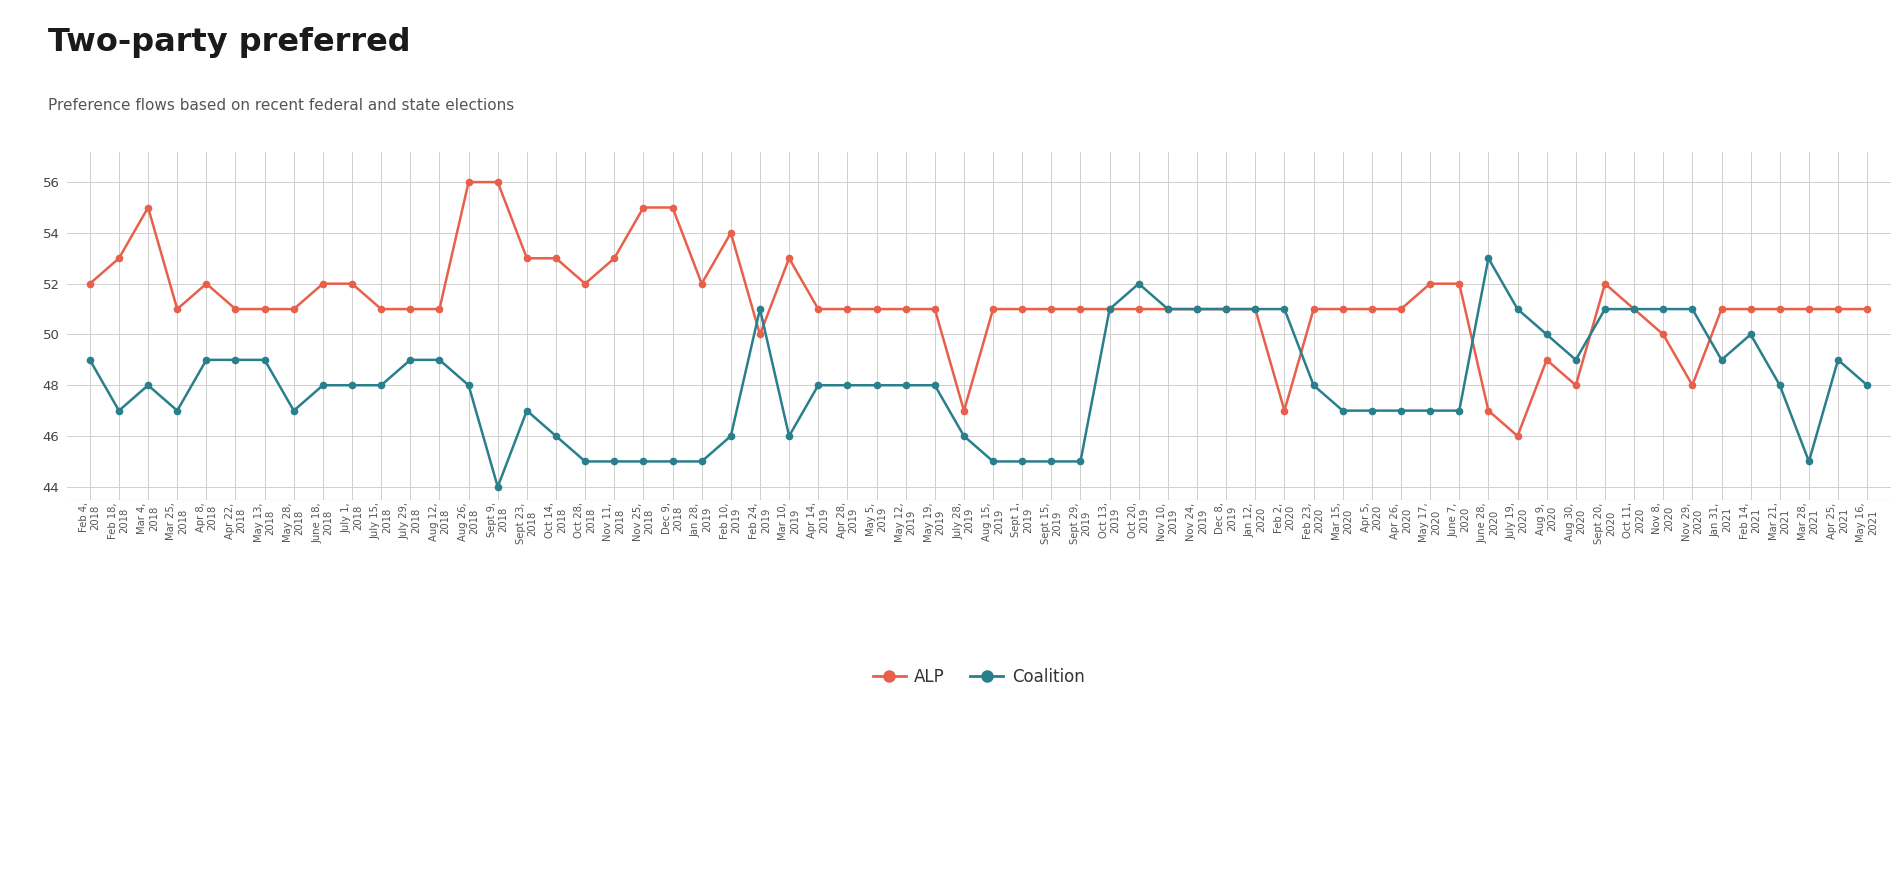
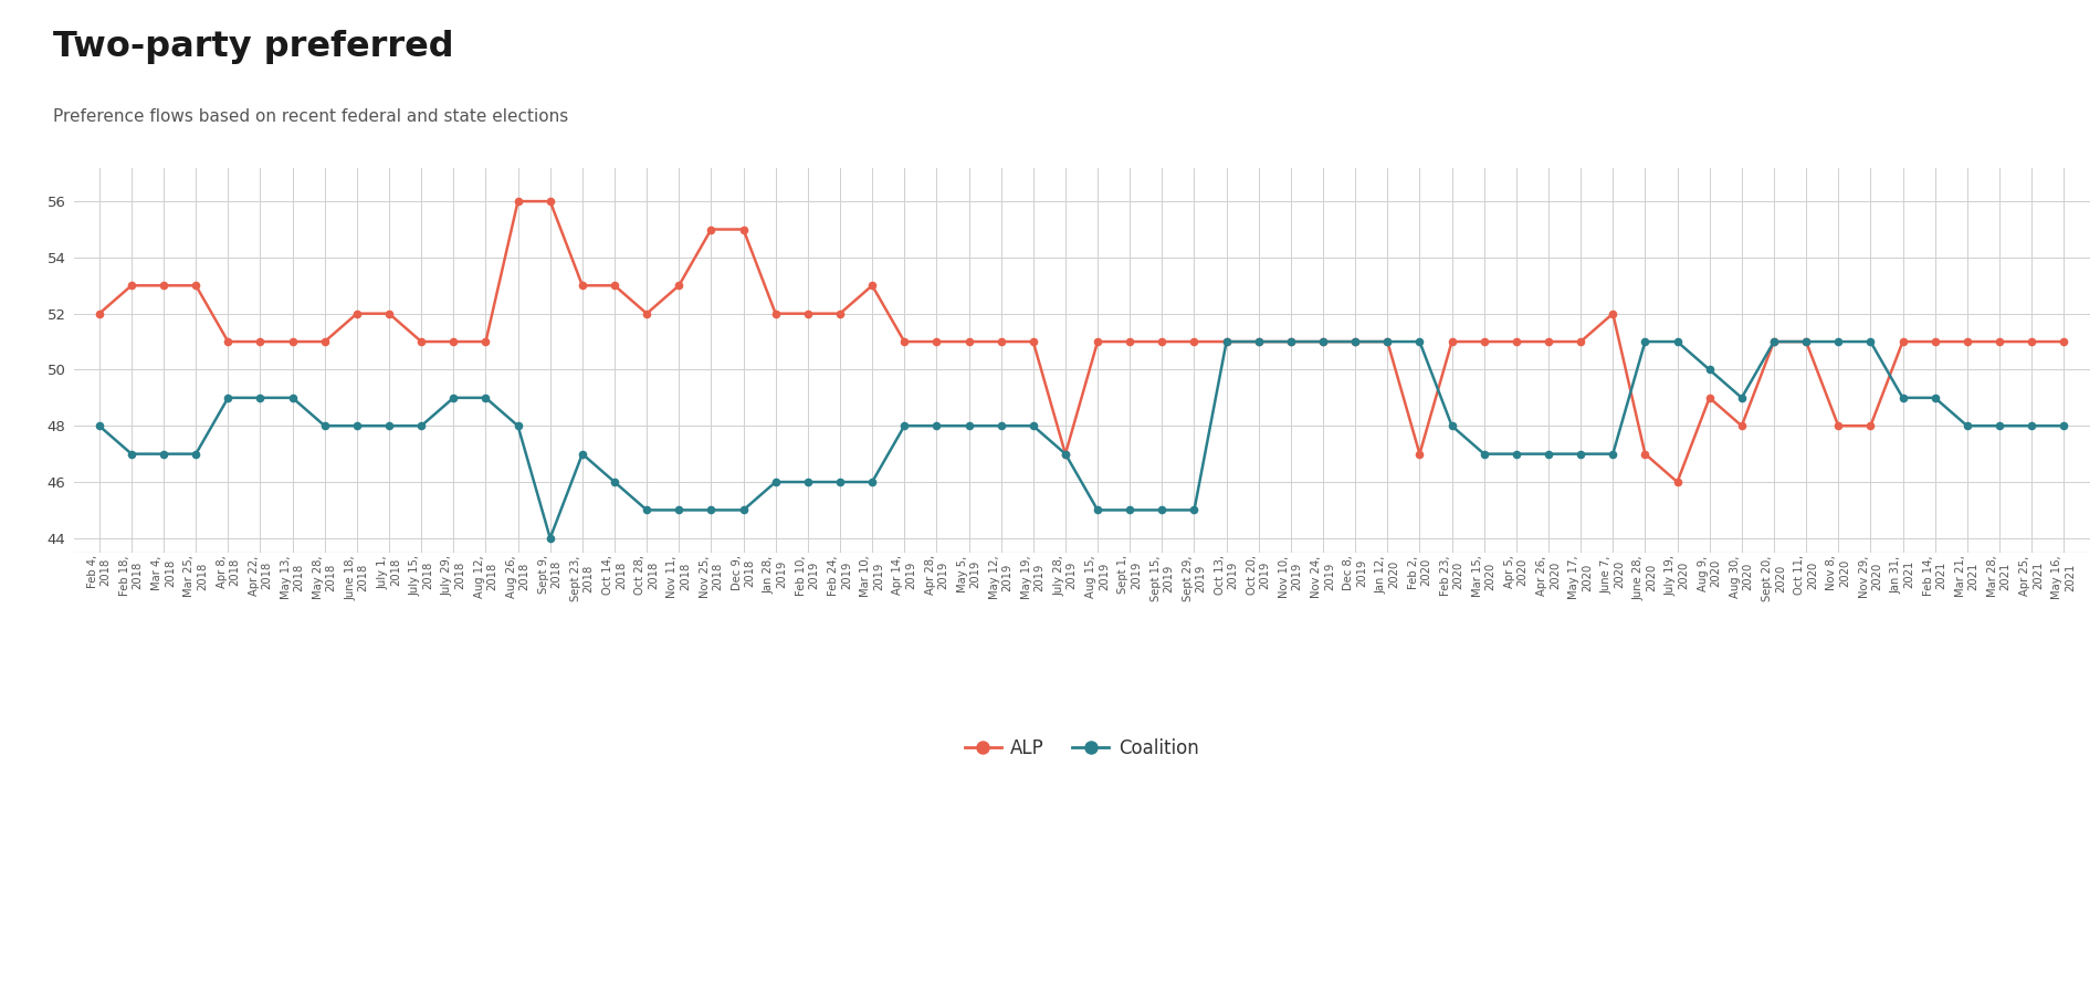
Coalition/Feb 4, 2018: 49 -> 48
ALP/Mar 4, 2018: 55 -> 53
Coalition/Mar 4, 2018: 48 -> 47
ALP/Mar 25, 2018: 51 -> 53
ALP/Apr 8, 2018: 52 -> 51
Coalition/May 28, 2018: 47 -> 48
Coalition/Jan 28, 2019: 45 -> 46
ALP/Feb 10, 2019: 54 -> 52
ALP/Feb 24, 2019: 50 -> 52
Coalition/Feb 24, 2019: 51 -> 46
Coalition/July 28, 2019: 46 -> 47
Coalition/Oct 20, 2019: 52 -> 51
ALP/May 17, 2020: 52 -> 51
Coalition/June 28, 2020: 53 -> 51
ALP/Sept 20, 2020: 52 -> 51
ALP/Nov 8, 2020: 50 -> 48
Coalition/Feb 14, 2021: 50 -> 49
Coalition/Mar 28, 2021: 45 -> 48
Coalition/Apr 25, 2021: 49 -> 48
